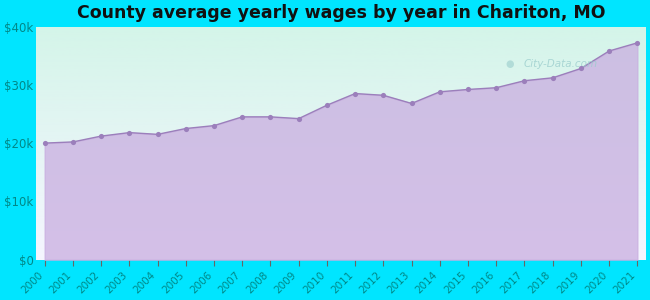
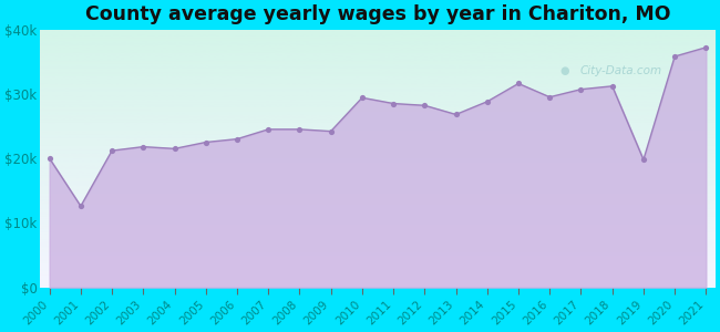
2001: $20.2k -> $12.6k
2010: $26.5k -> $29.4k
2015: $29.2k -> $31.6k
2019: $32.8k -> $19.8k
